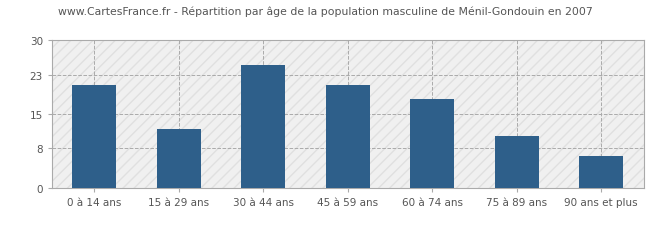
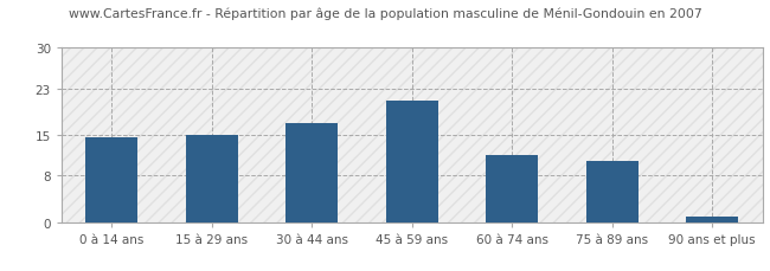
0 à 14 ans: 21.0 -> 14.5
15 à 29 ans: 12.0 -> 15.0
30 à 44 ans: 25.0 -> 17.0
60 à 74 ans: 18.0 -> 11.5
90 ans et plus: 6.5 -> 1.0
